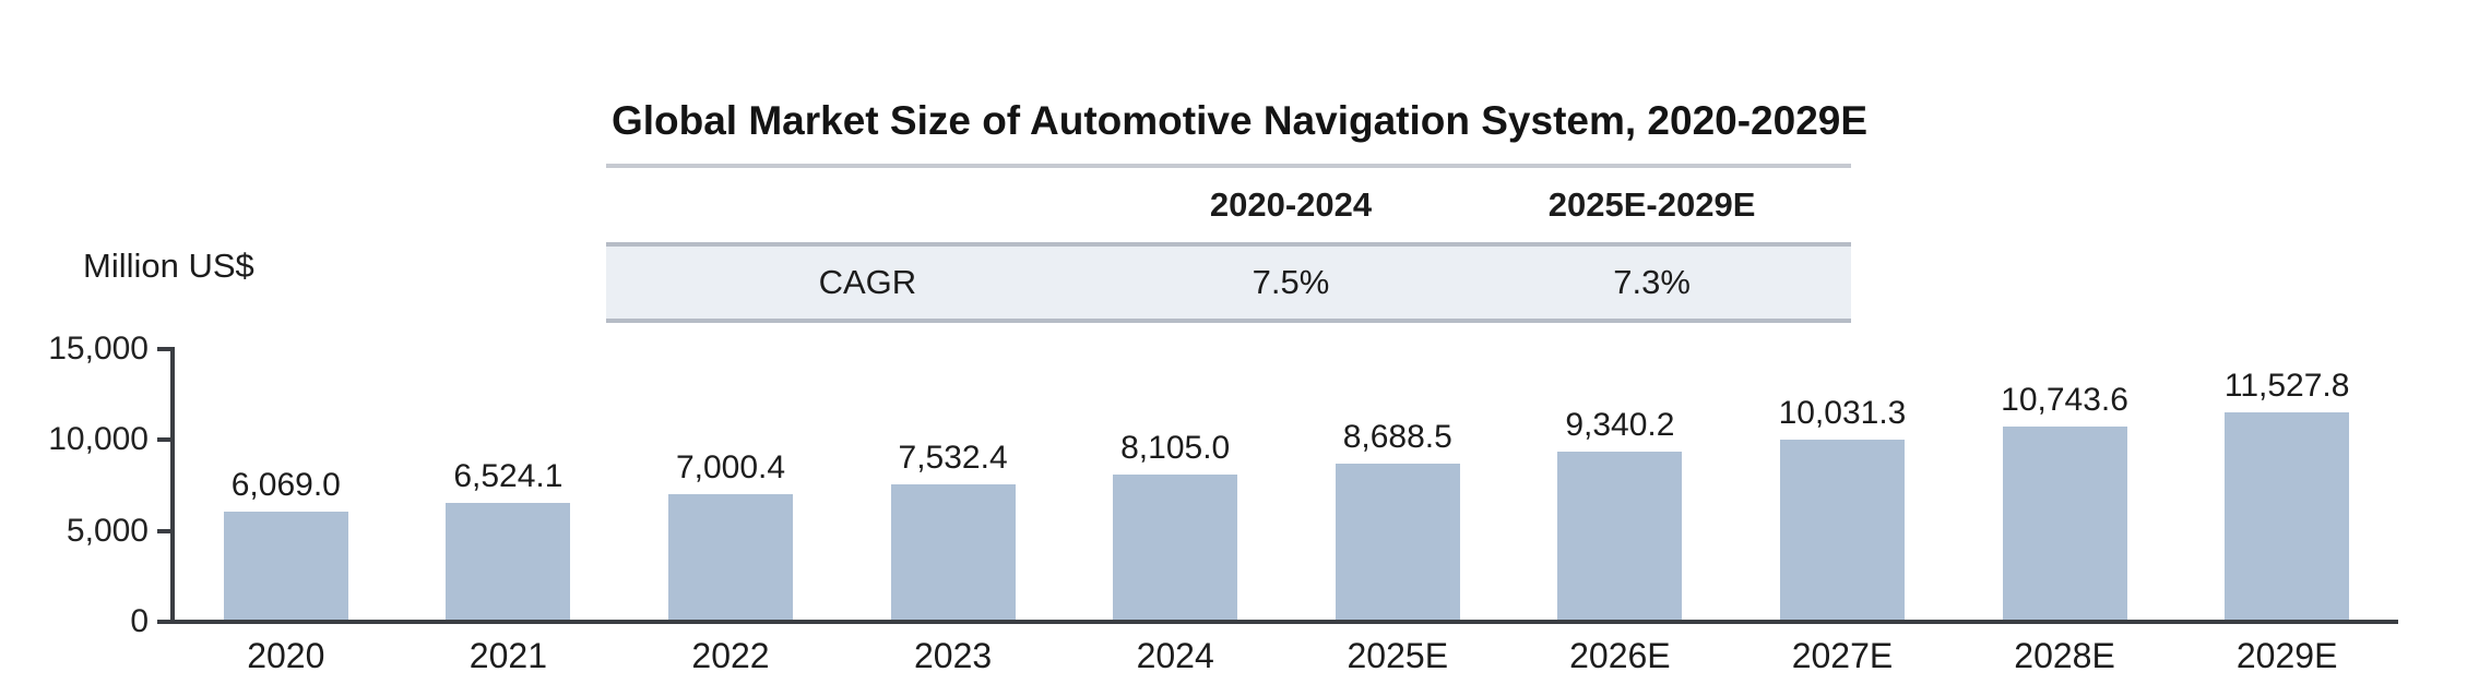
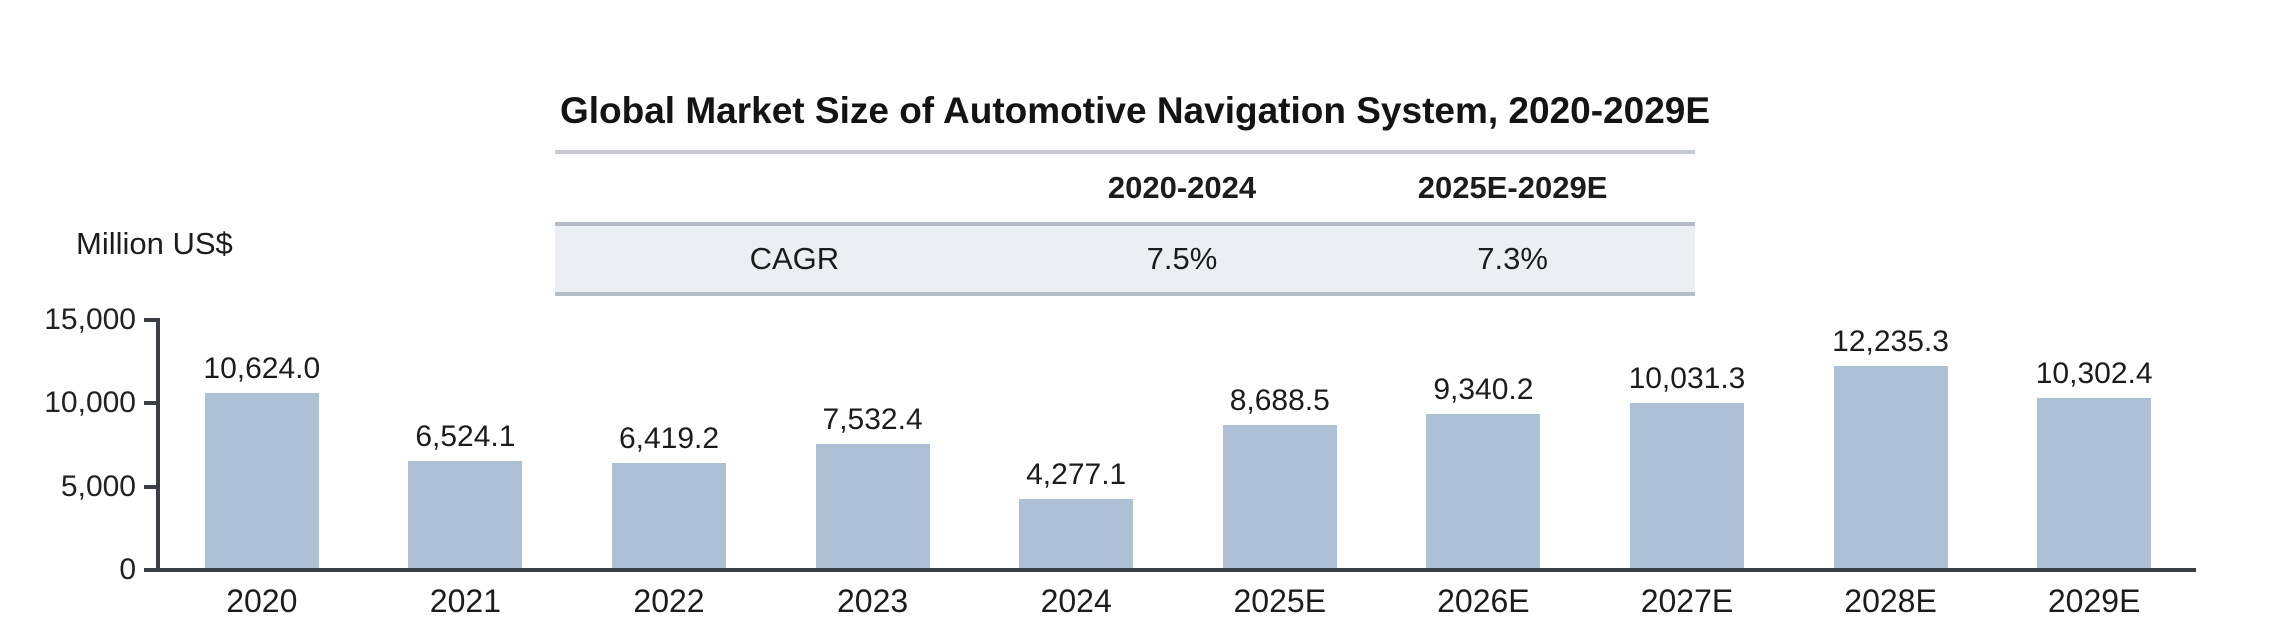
2020: 6,069.0 -> 10,624.0
2022: 7,000.4 -> 6,419.2
2024: 8,105.0 -> 4,277.1
2028E: 10,743.6 -> 12,235.3
2029E: 11,527.8 -> 10,302.4
